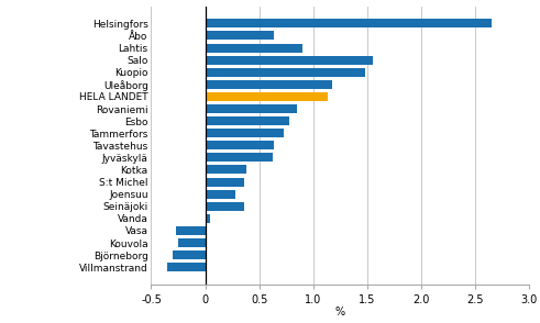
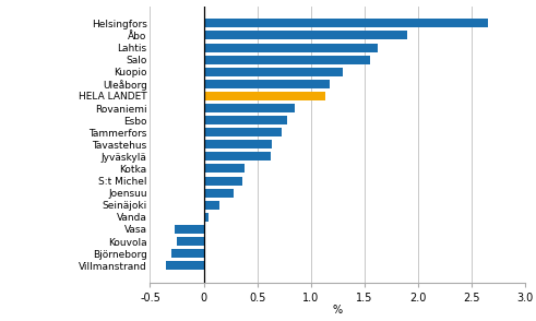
Åbo: 0.64 -> 1.90
Lahtis: 0.90 -> 1.62
Kuopio: 1.48 -> 1.30
Seinäjoki: 0.36 -> 0.15
